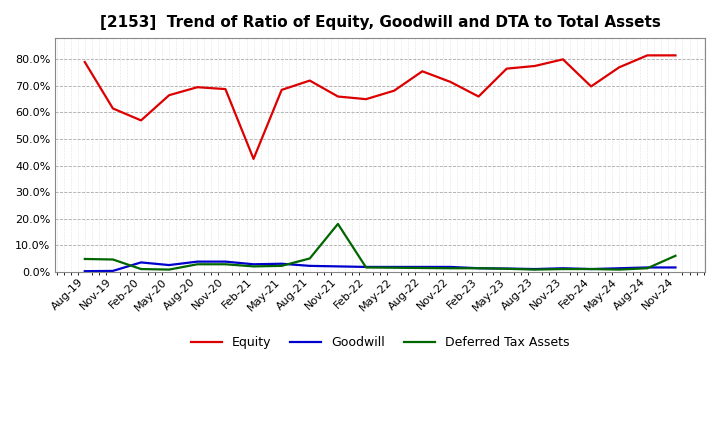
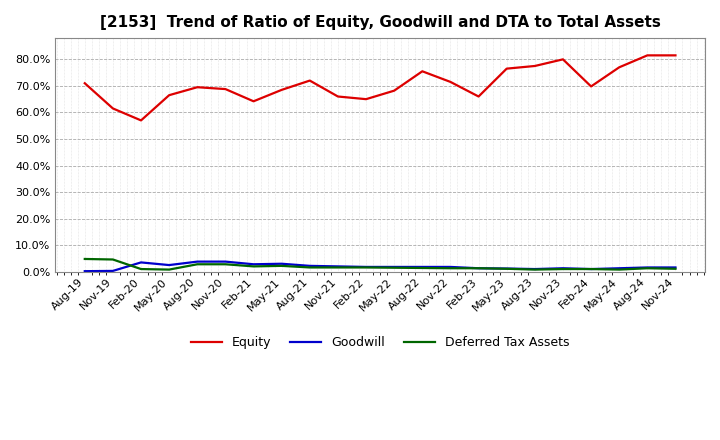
Equity/Aug-19: 79.0% -> 71.0%
Equity/Feb-21: 42.5% -> 64.2%
Deferred Tax Assets/Aug-21: 5.0% -> 1.6%
Deferred Tax Assets/Nov-21: 18.0% -> 1.6%
Deferred Tax Assets/Nov-24: 6.0% -> 1.1%
